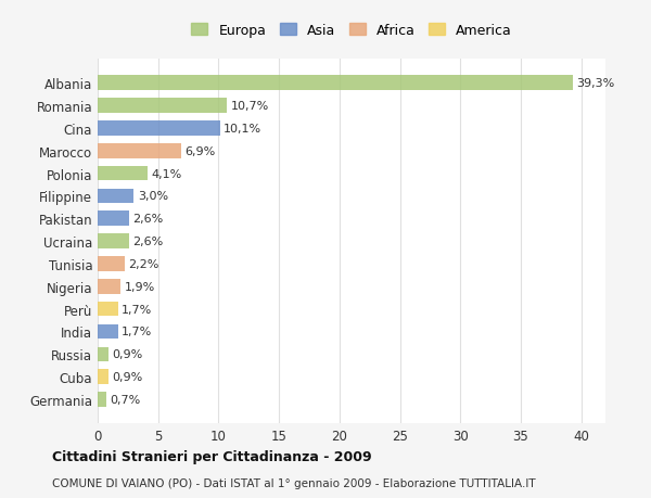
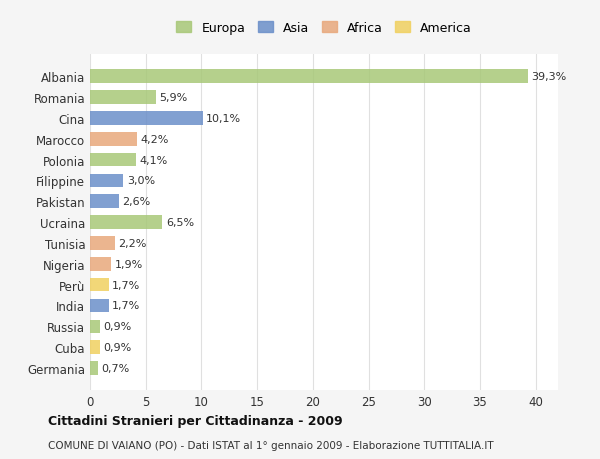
Romania: 10,7% -> 5,9%
Marocco: 6,9% -> 4,2%
Ucraina: 2,6% -> 6,5%
